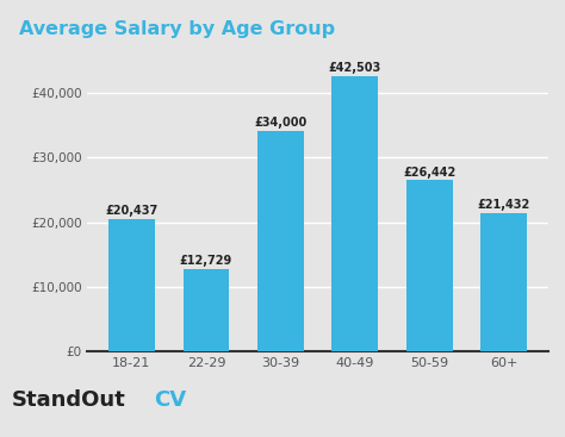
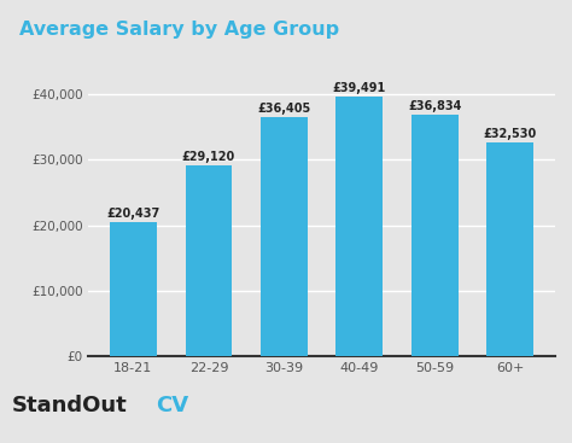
22-29: £12,729 -> £29,120
30-39: £34,000 -> £36,405
40-49: £42,503 -> £39,491
50-59: £26,442 -> £36,834
60+: £21,432 -> £32,530
